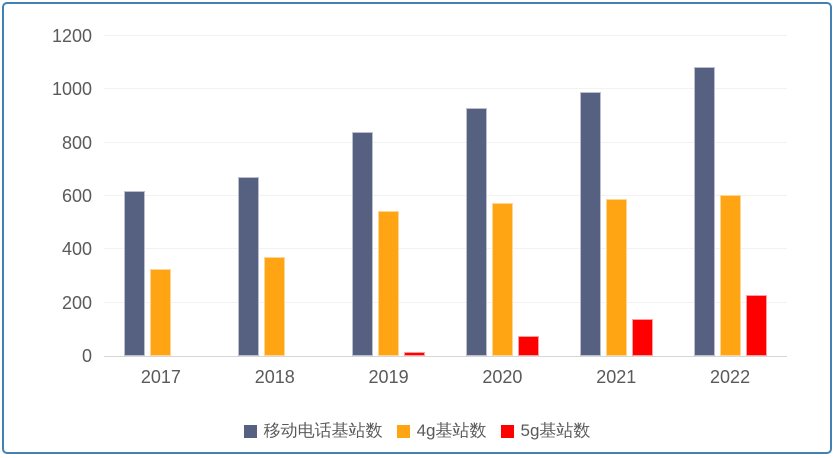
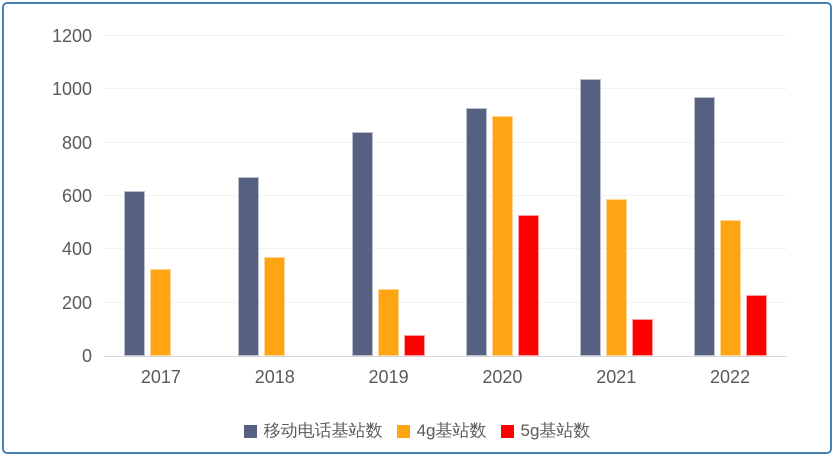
4g基站数/2019: 540 -> 250
5g基站数/2019: 20 -> 80
4g基站数/2020: 580 -> 900
5g基站数/2020: 80 -> 530
移动电话基站数/2021: 990 -> 1040
移动电话基站数/2022: 1080 -> 970
4g基站数/2022: 600 -> 510
